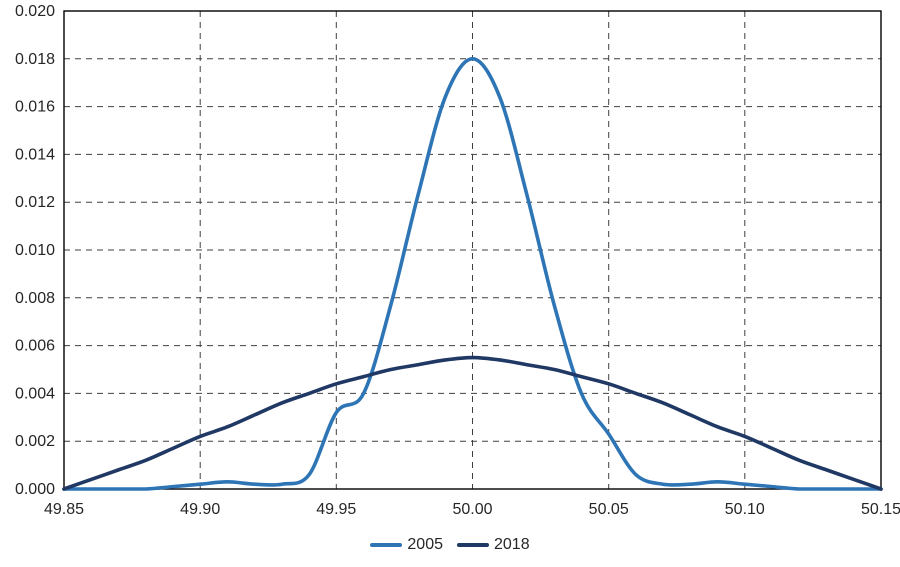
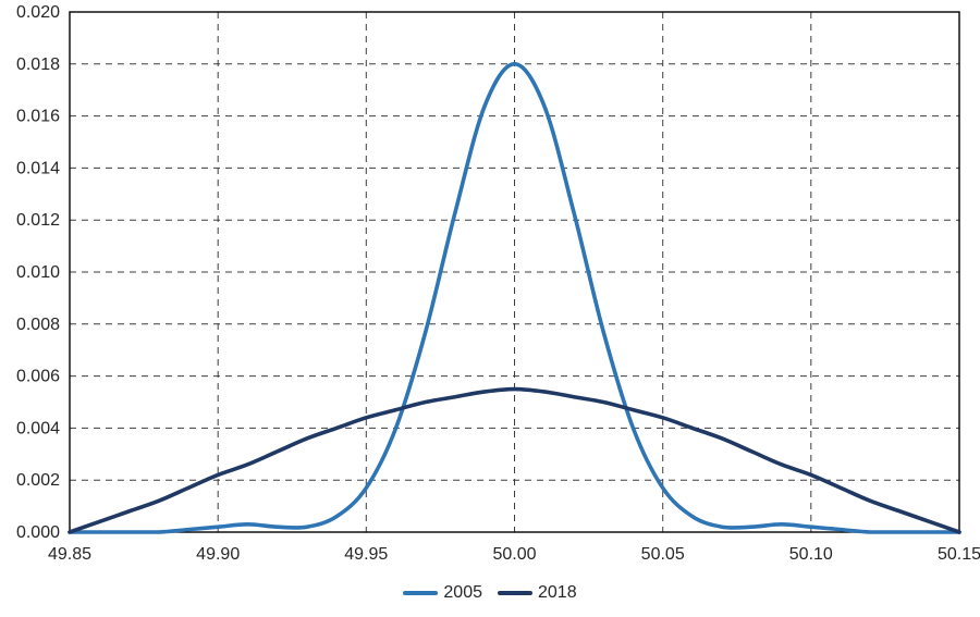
2005/49.95: 0.0032 -> 0.0017
2005/50.05: 0.0023 -> 0.0017
